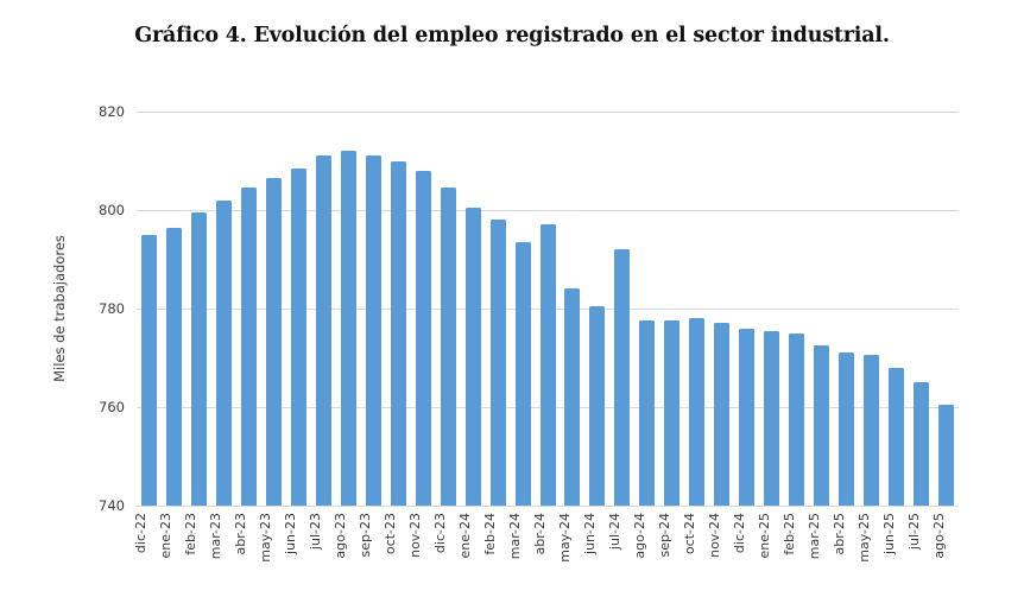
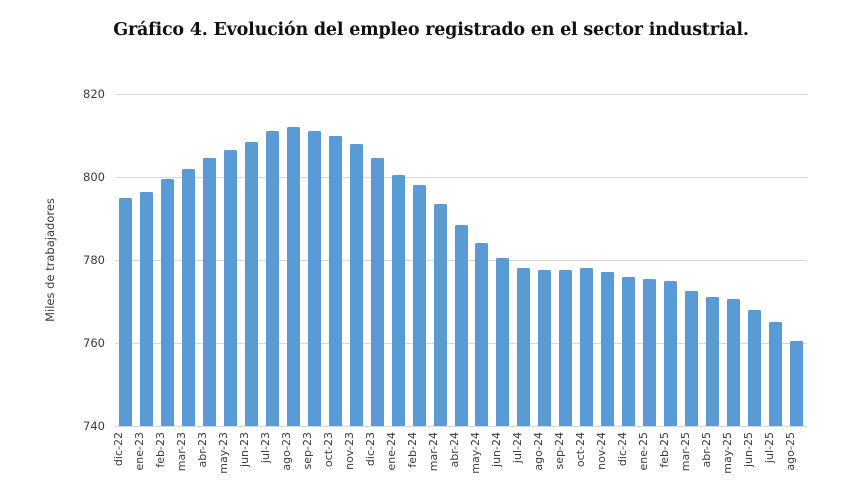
abr-24: 797 -> 788
jul-24: 792 -> 778
